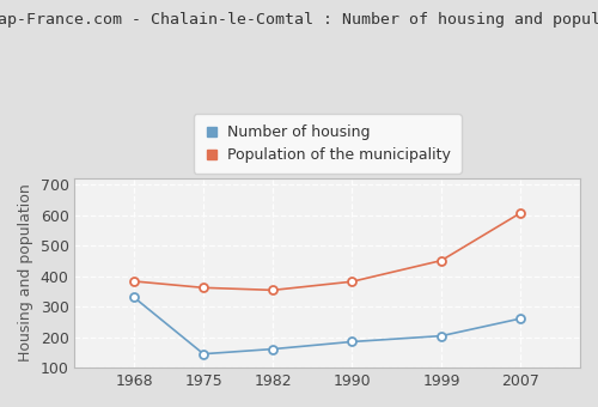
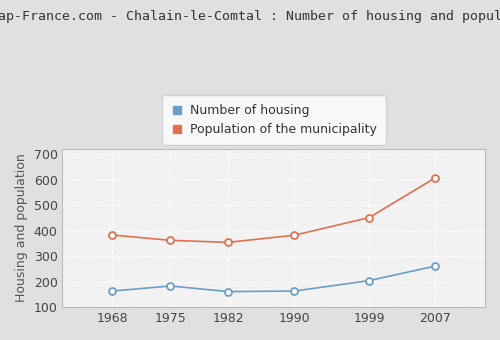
Number of housing/1968: 330 -> 163
Number of housing/1975: 145 -> 183
Number of housing/1990: 185 -> 163
